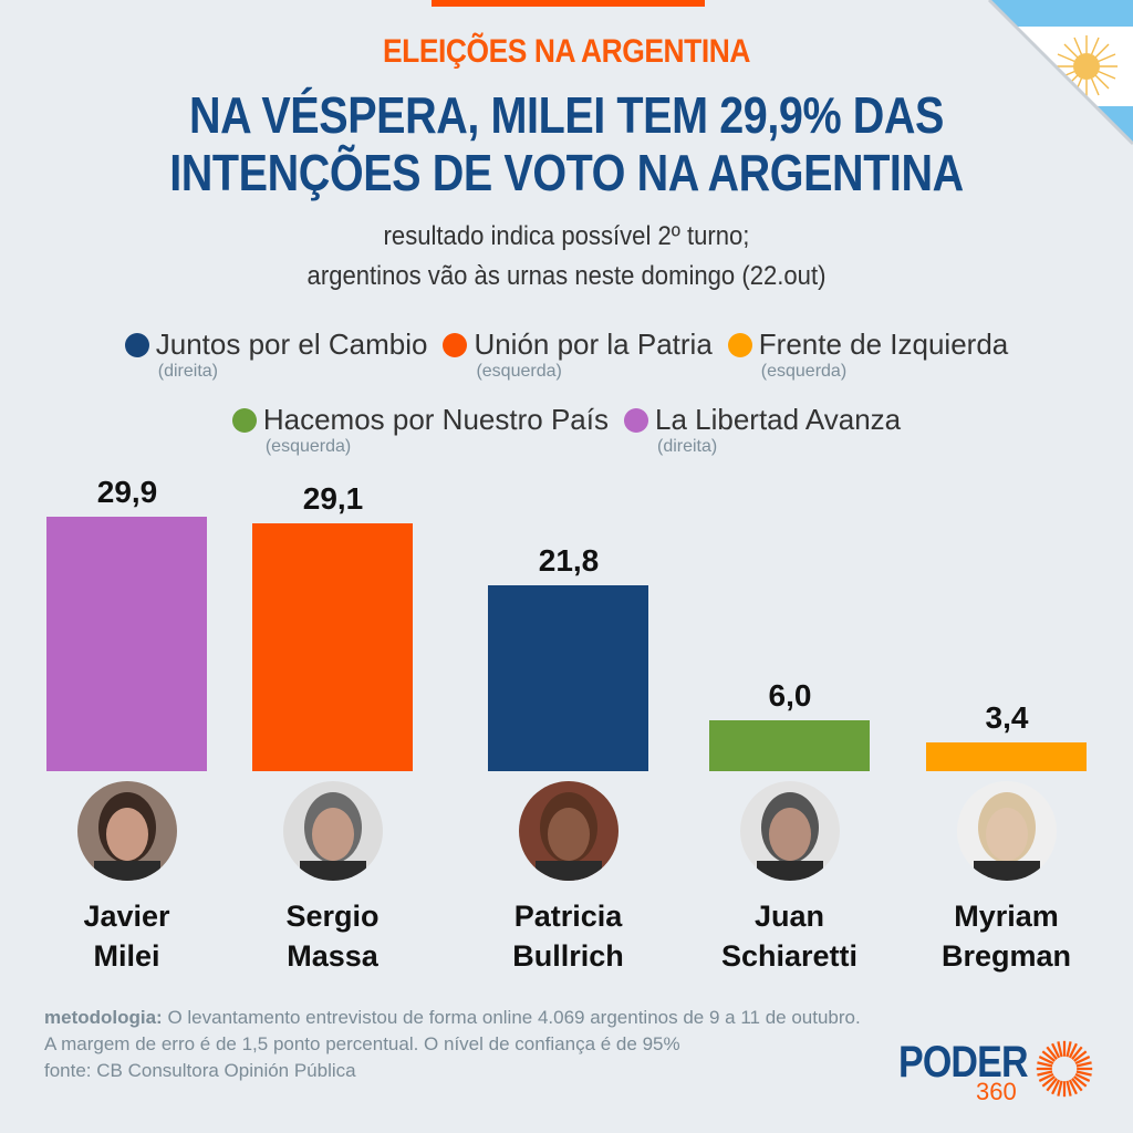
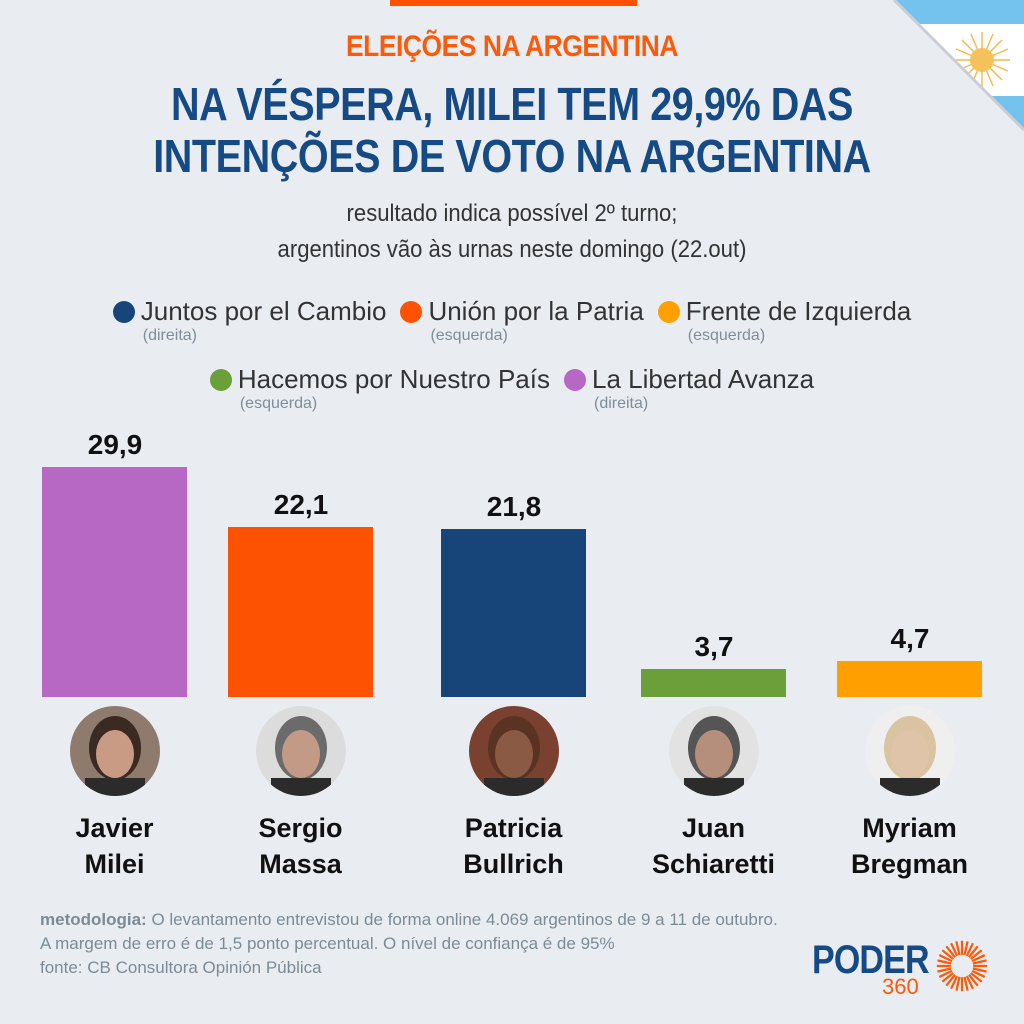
Sergio Massa: 29,1 -> 22,1
Juan Schiaretti: 6,0 -> 3,7
Myriam Bregman: 3,4 -> 4,7
